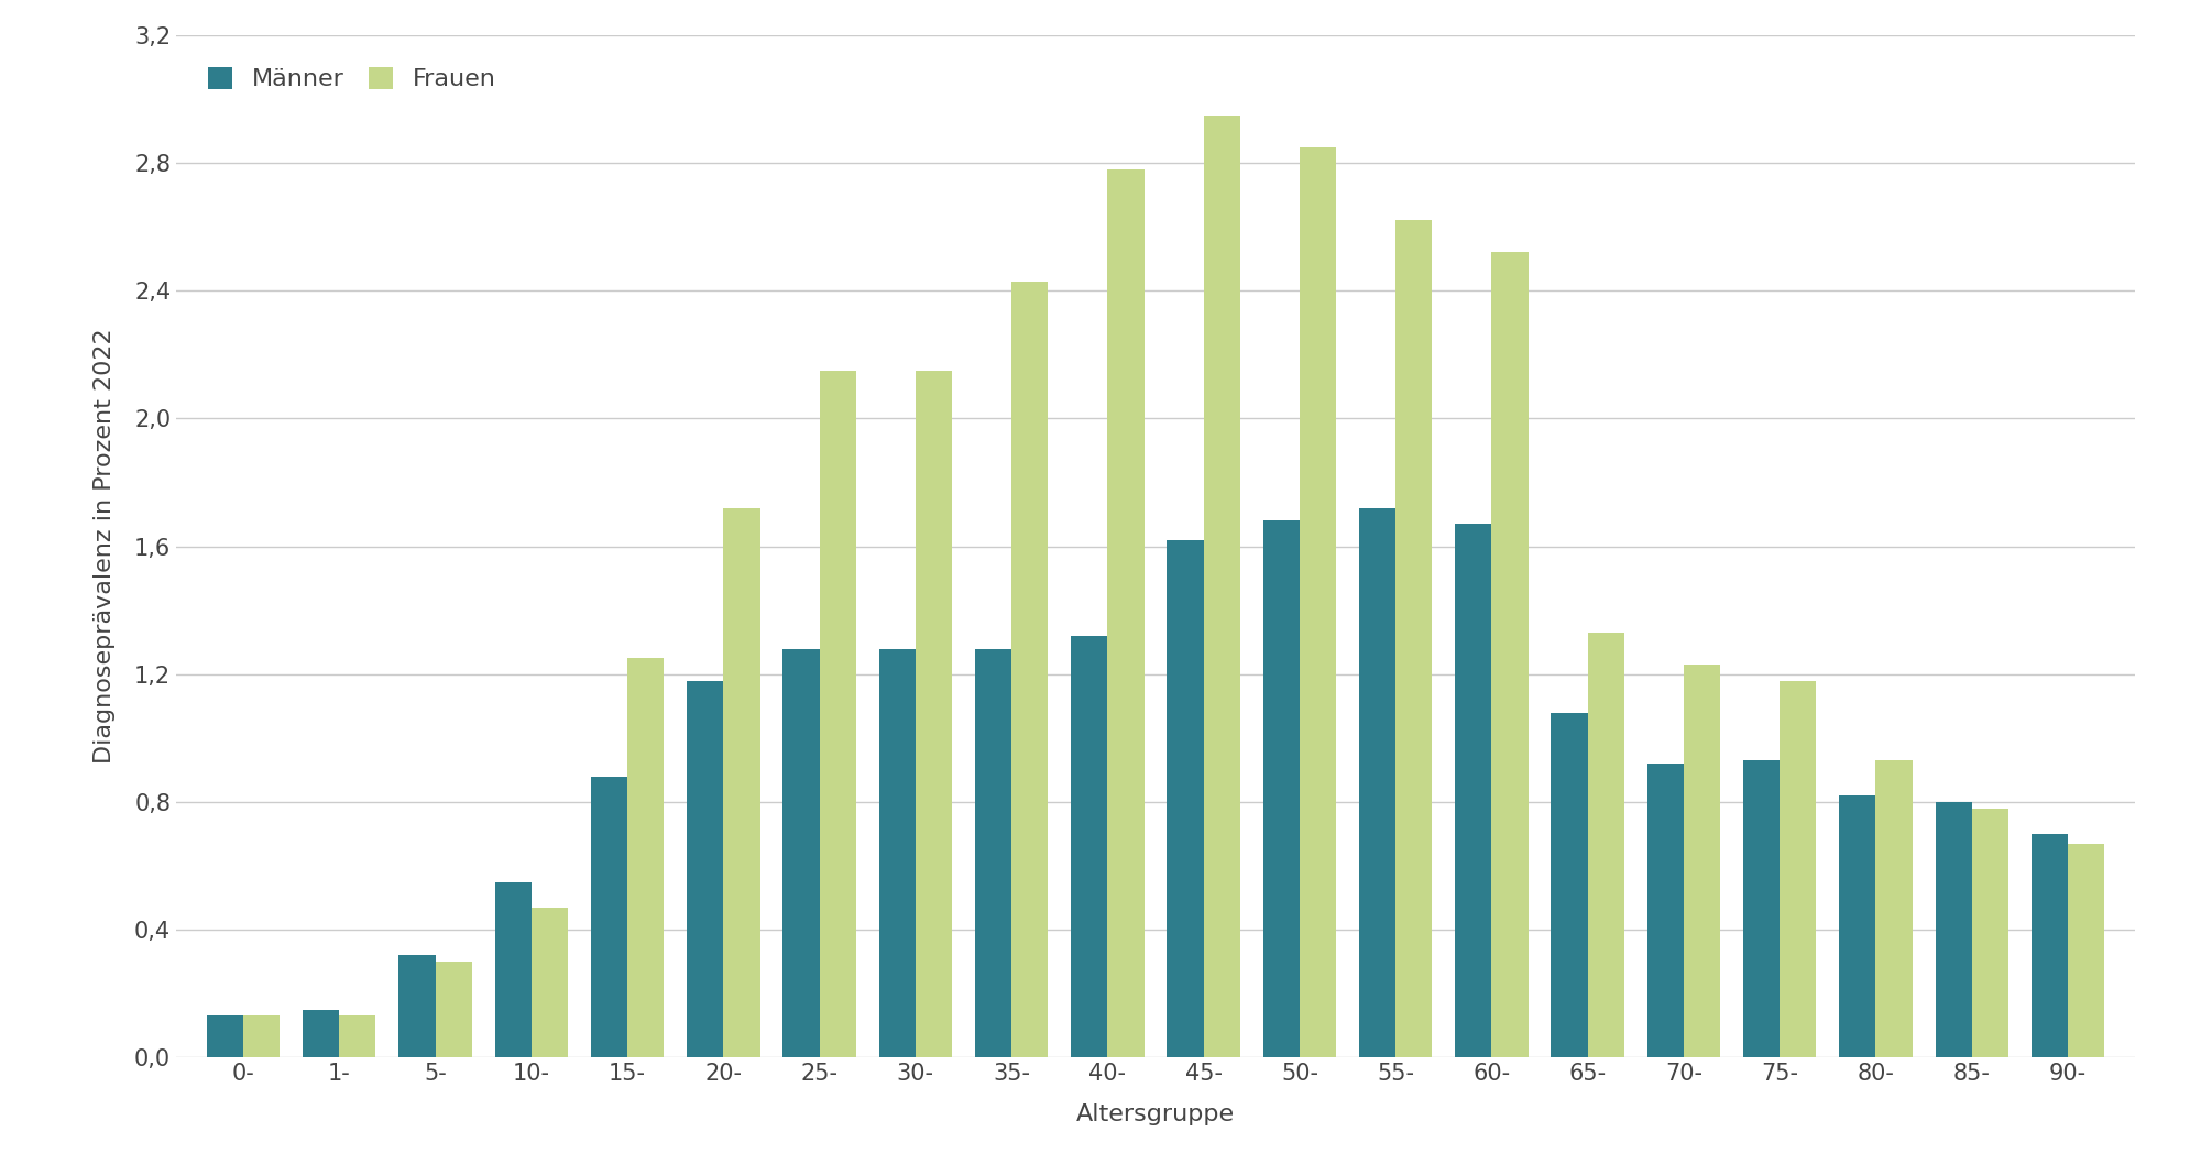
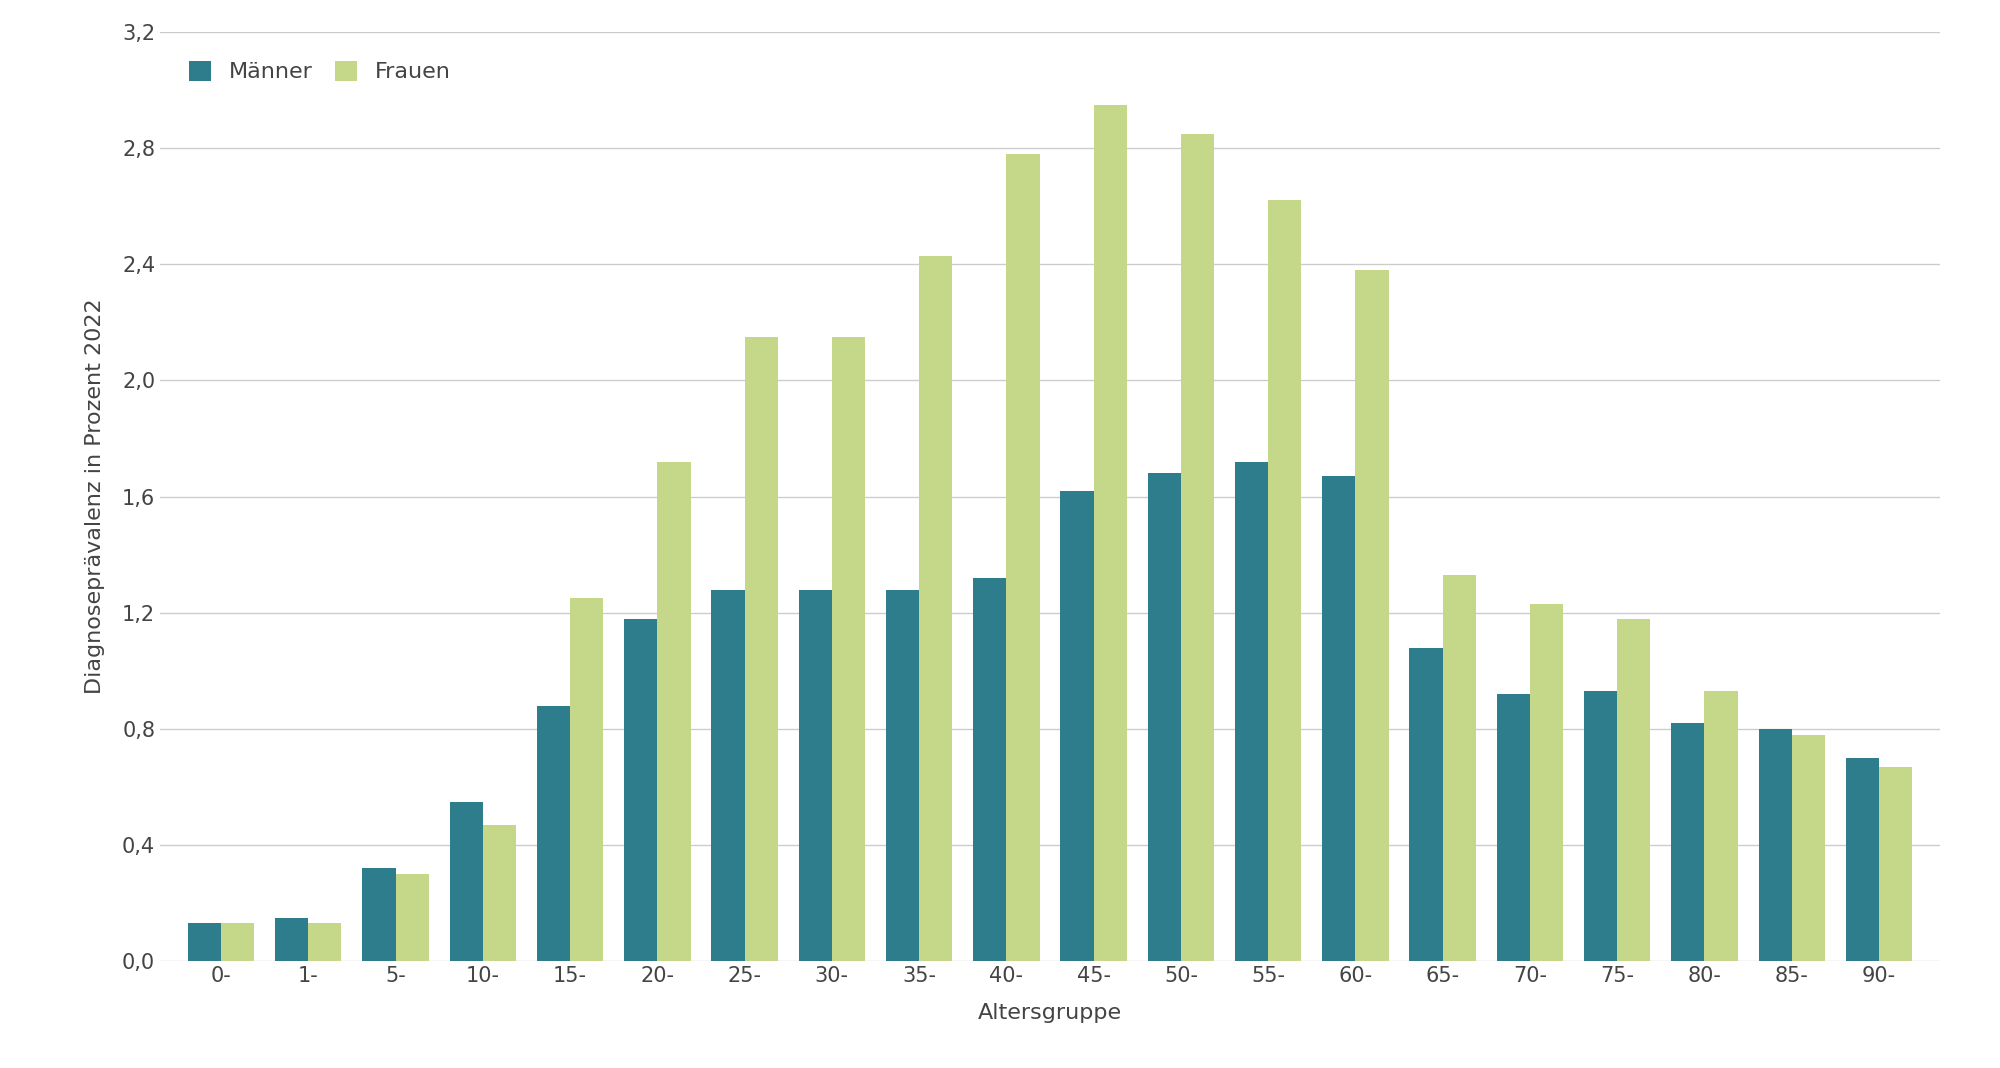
Frauen/60-: 2,52 -> 2,38
